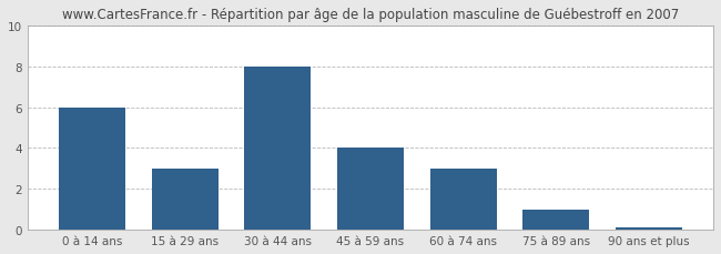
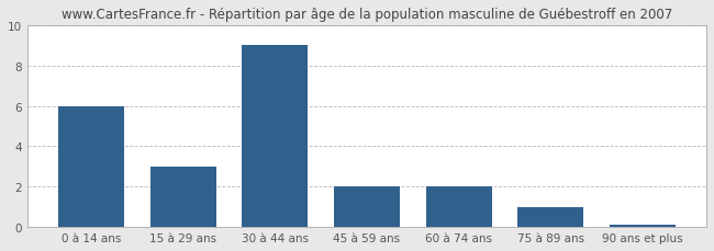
30 à 44 ans: 8.0 -> 9.0
45 à 59 ans: 4.0 -> 2.0
60 à 74 ans: 3.0 -> 2.0
